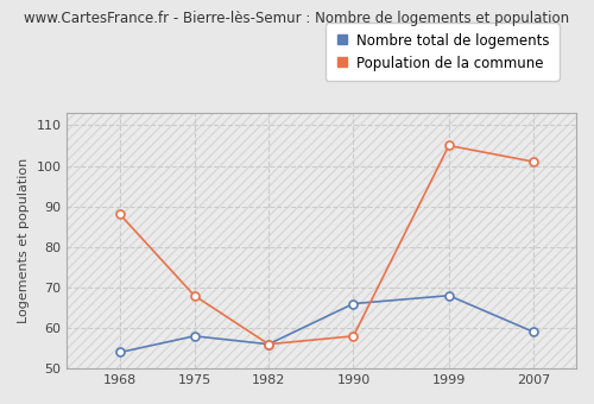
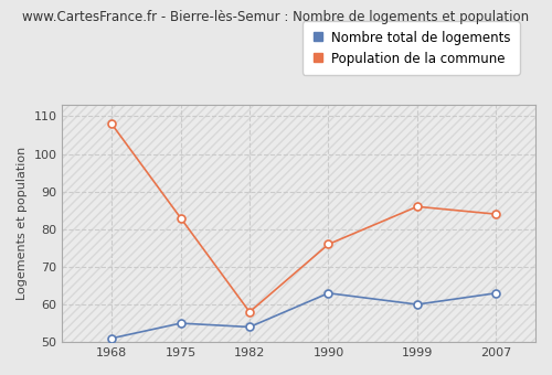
Nombre total de logements/1968: 54 -> 51
Population de la commune/1968: 88 -> 108
Nombre total de logements/1975: 58 -> 55
Population de la commune/1975: 68 -> 83
Nombre total de logements/1982: 56 -> 54
Population de la commune/1982: 56 -> 58
Nombre total de logements/1990: 66 -> 63
Population de la commune/1990: 58 -> 76
Nombre total de logements/1999: 68 -> 60
Population de la commune/1999: 105 -> 86
Nombre total de logements/2007: 59 -> 63
Population de la commune/2007: 101 -> 84
